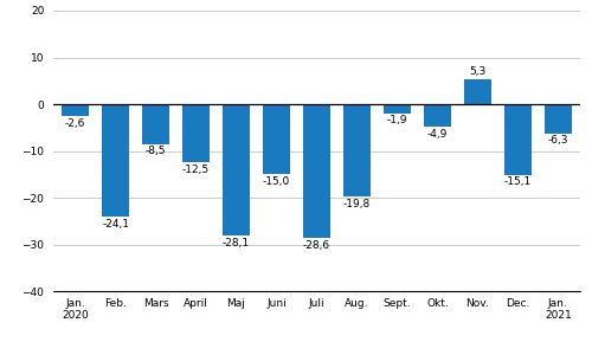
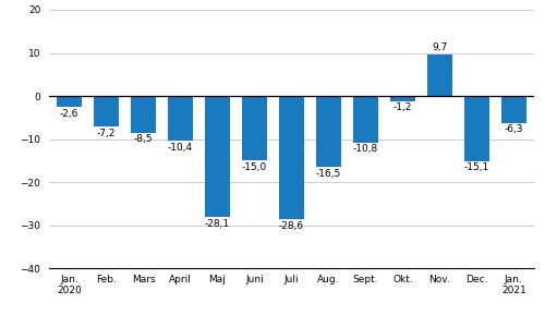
Feb.: -24,1 -> -7,2
April: -12,5 -> -10,4
Aug.: -19,8 -> -16,5
Sept.: -1,9 -> -10,8
Okt.: -4,9 -> -1,2
Nov.: 5,3 -> 9,7
